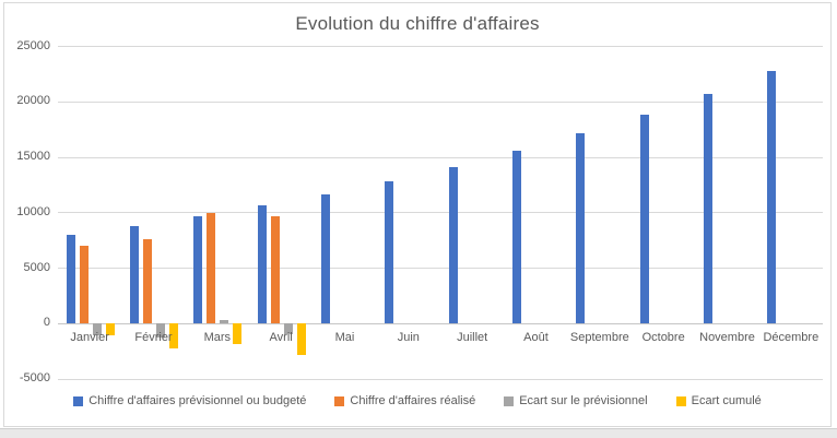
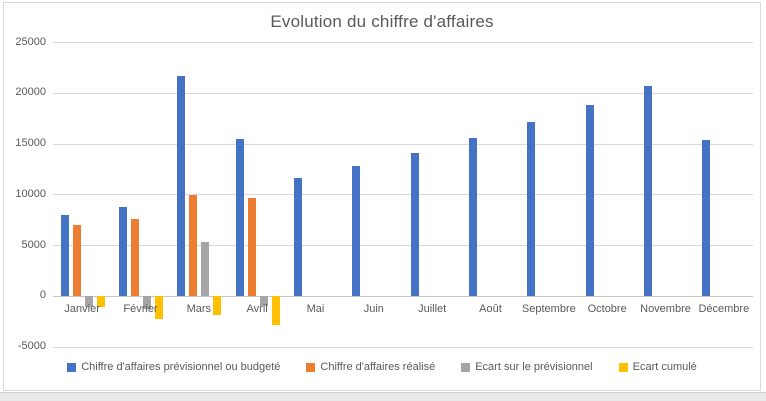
Chiffre d'affaires prévisionnel ou budgeté/Mars: 9700 -> 21700
Ecart sur le prévisionnel/Mars: 300 -> 5400
Chiffre d'affaires prévisionnel ou budgeté/Avril: 10600 -> 15500
Chiffre d'affaires prévisionnel ou budgeté/Décembre: 22800 -> 15400
